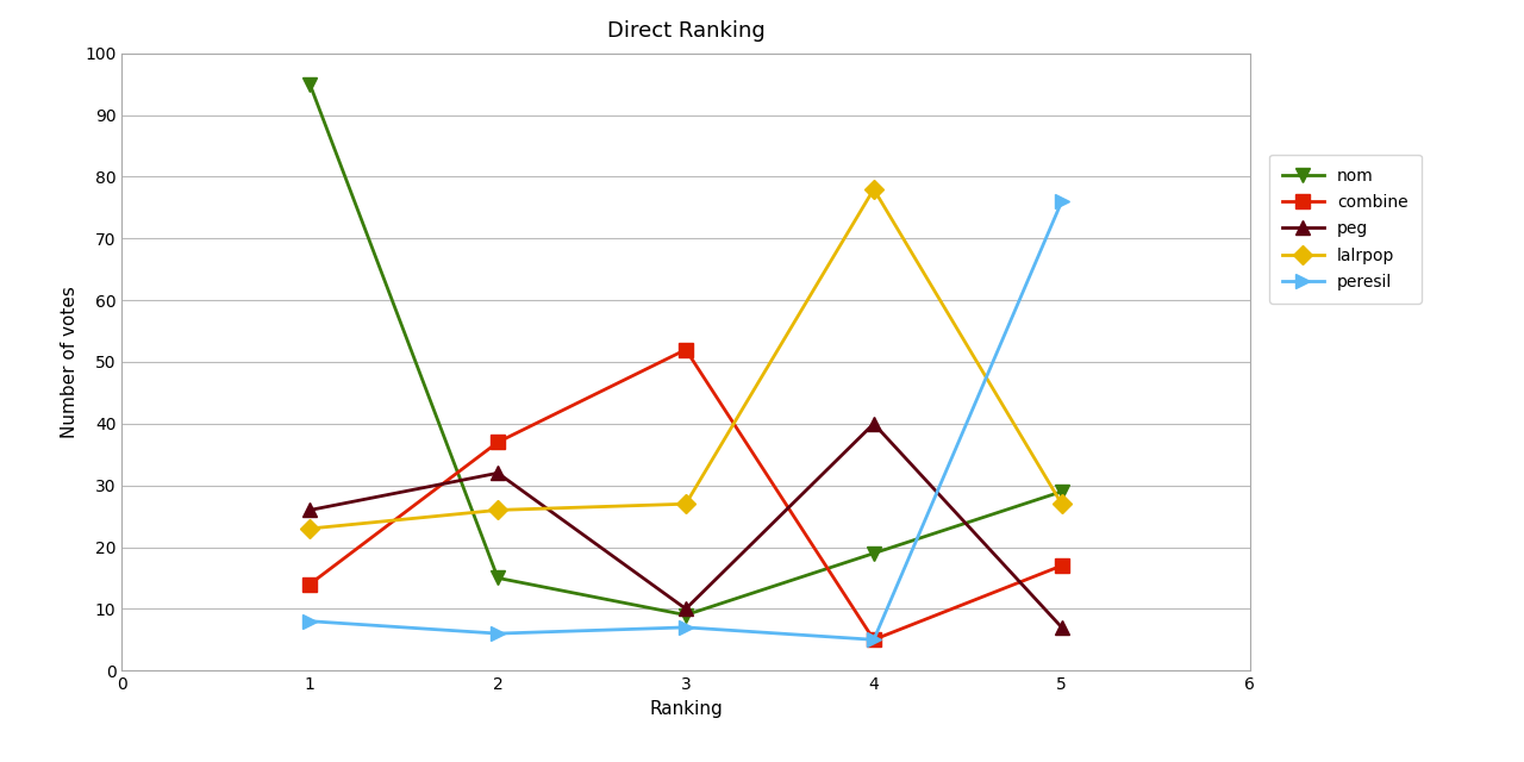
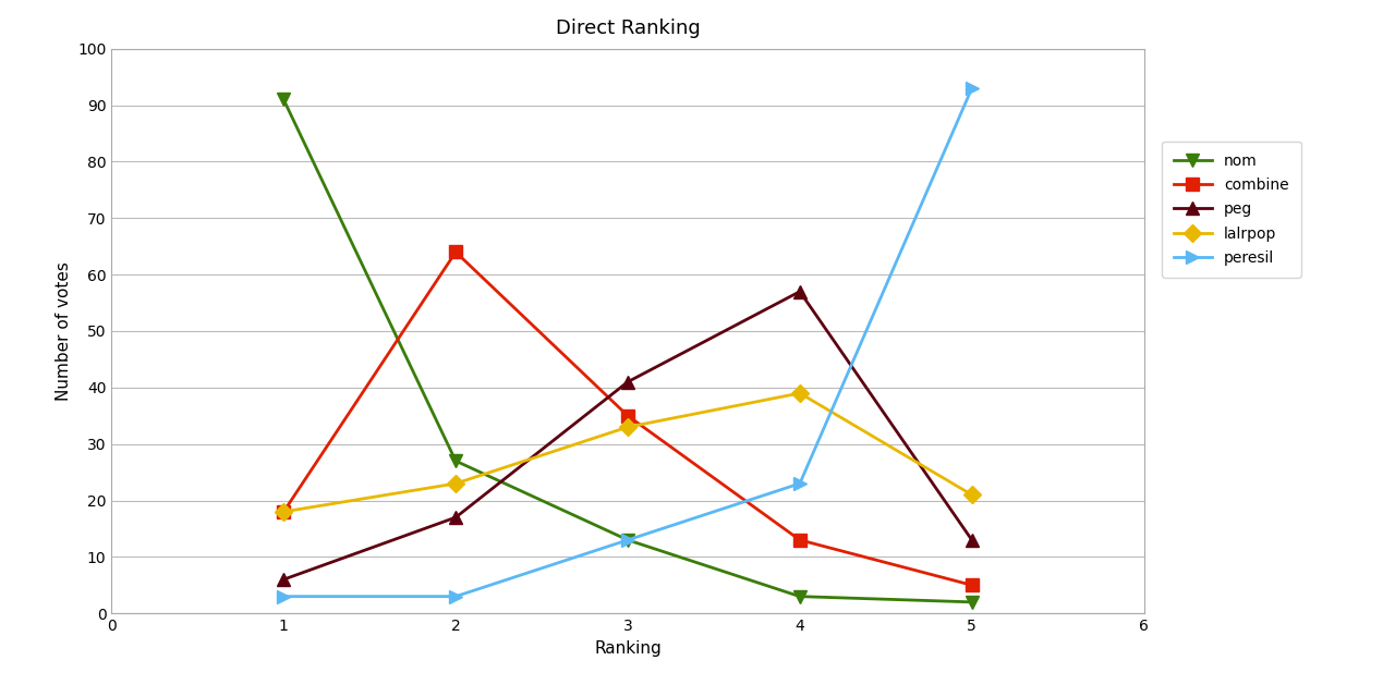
nom/1: 95 -> 91
combine/1: 14 -> 18
peg/1: 26 -> 6
lalrpop/1: 23 -> 18
peresil/1: 8 -> 3
nom/2: 15 -> 27
combine/2: 37 -> 64
peg/2: 32 -> 17
lalrpop/2: 26 -> 23
peresil/2: 6 -> 3
nom/3: 9 -> 13
combine/3: 52 -> 35
peg/3: 10 -> 41
lalrpop/3: 27 -> 33
peresil/3: 7 -> 13
nom/4: 19 -> 3
combine/4: 5 -> 13
peg/4: 40 -> 57
lalrpop/4: 78 -> 39
peresil/4: 5 -> 23
nom/5: 29 -> 2
combine/5: 17 -> 5
peg/5: 7 -> 13
lalrpop/5: 27 -> 21
peresil/5: 76 -> 93
